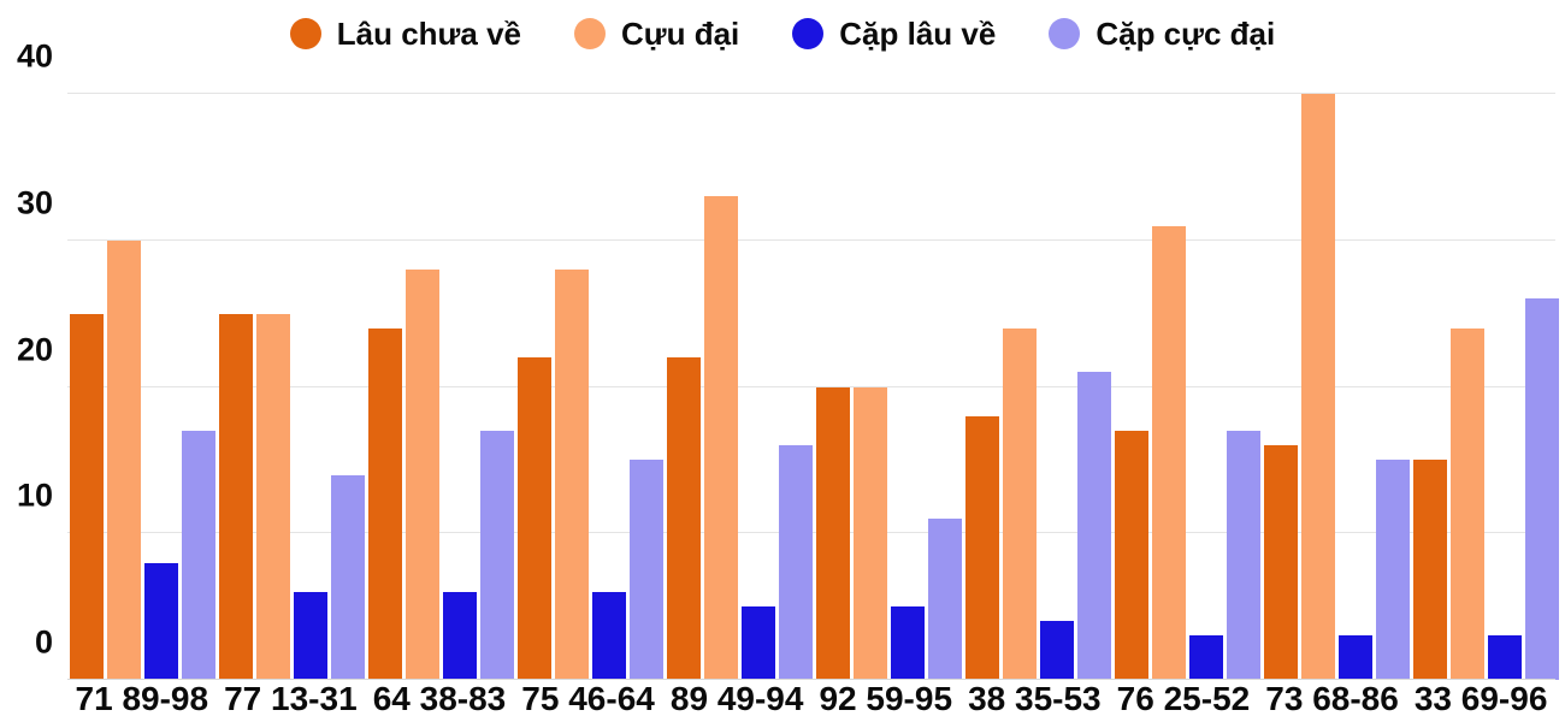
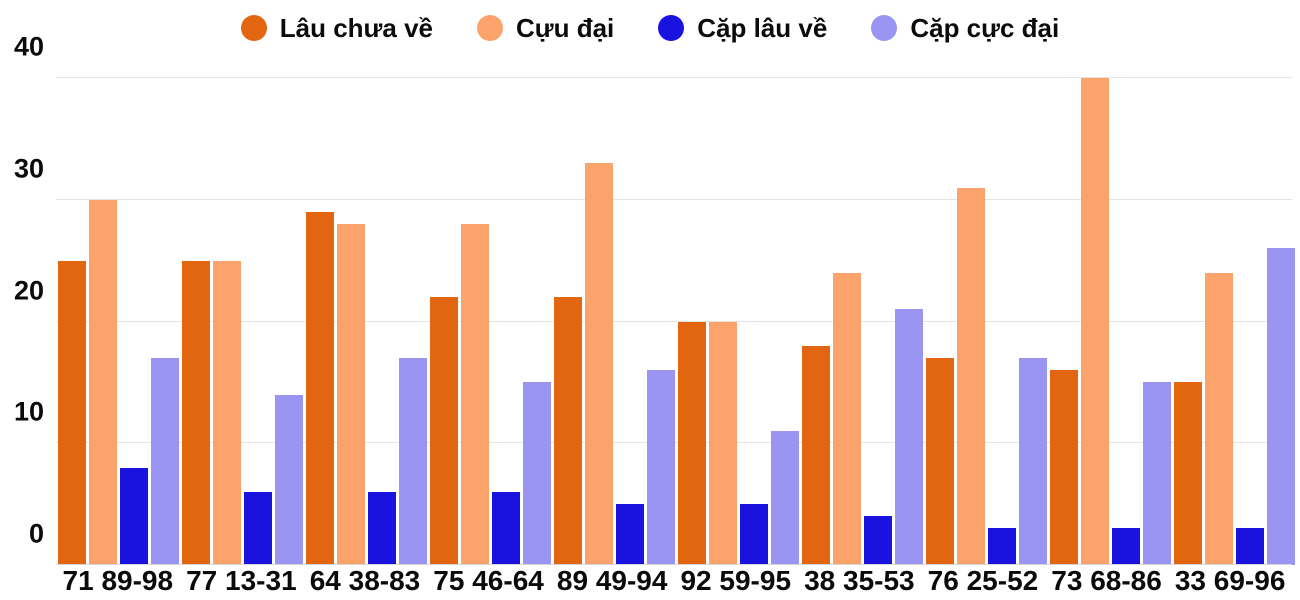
Lâu chưa về/64 38-83: 24 -> 29
